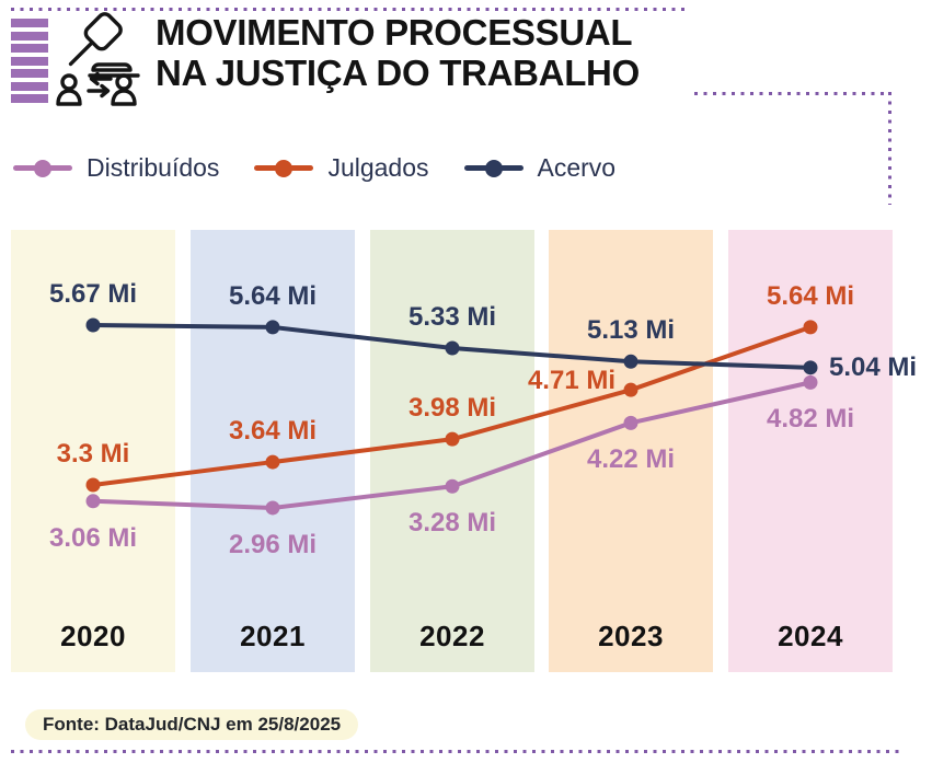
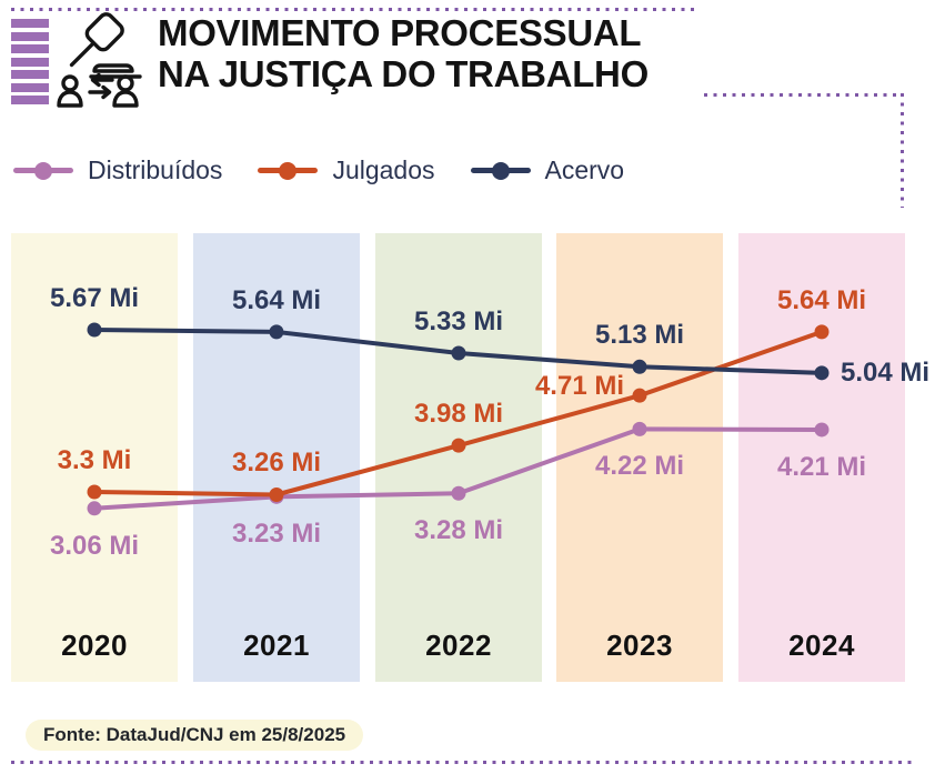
Distribuídos/2021: 2.96 -> 3.23
Julgados/2021: 3.64 -> 3.26
Distribuídos/2024: 4.82 -> 4.21
